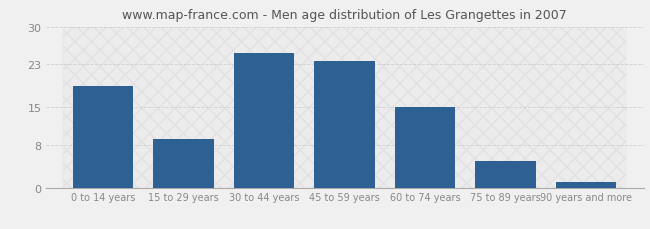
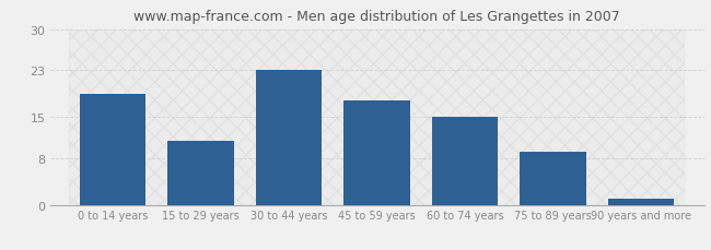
15 to 29 years: 9.0 -> 11.0
30 to 44 years: 25.0 -> 23.0
45 to 59 years: 23.5 -> 17.8
75 to 89 years: 5.0 -> 9.0
